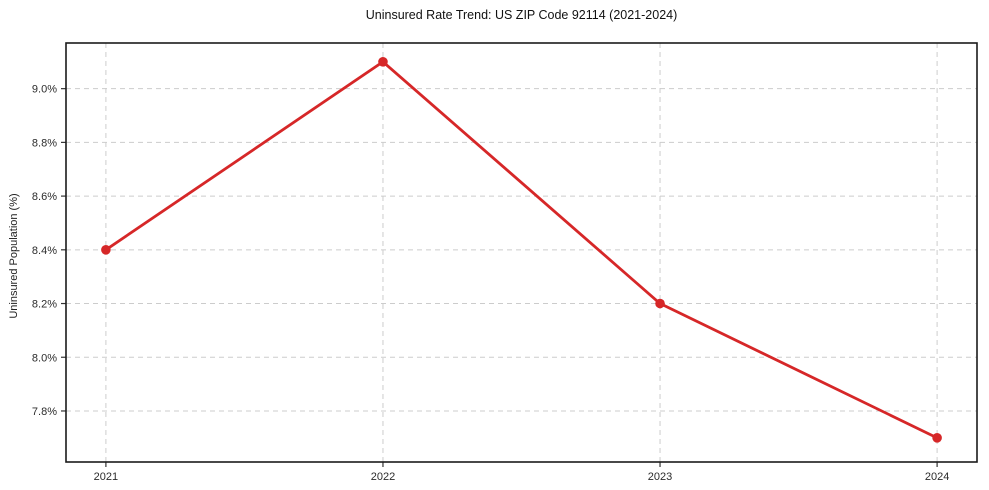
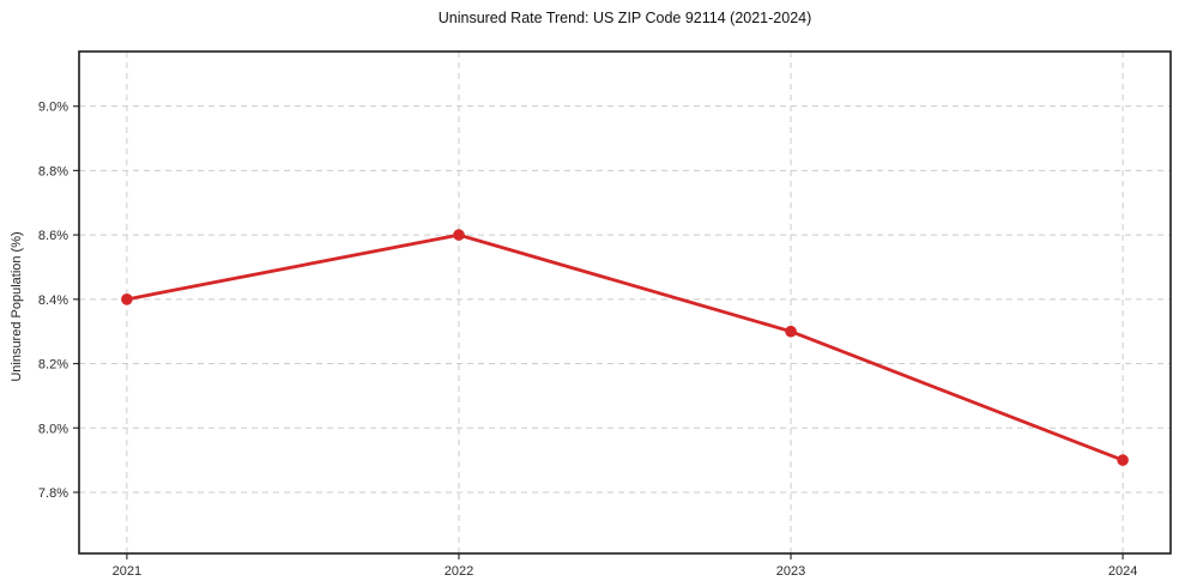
2022: 9.1% -> 8.6%
2023: 8.2% -> 8.3%
2024: 7.7% -> 7.9%
